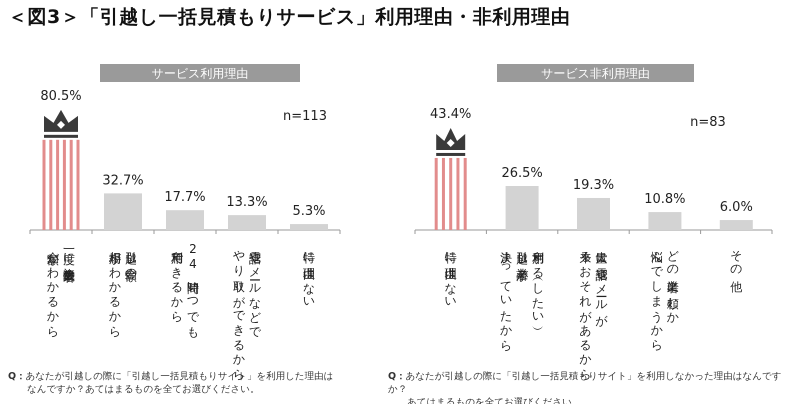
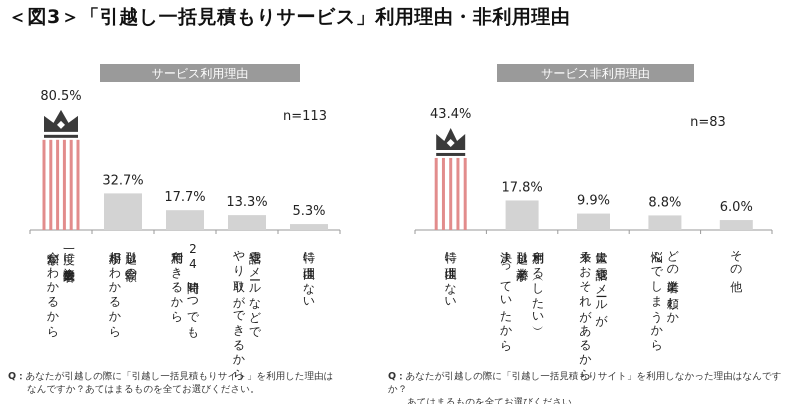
サービス非利用理由/利用する（したい）引越し業者が決まっていたから: 26.5% -> 17.8%
サービス非利用理由/大量に電話やメールが来るおそれがあるから: 19.3% -> 9.9%
サービス非利用理由/どの業者に頼むか悩んでしまうから: 10.8% -> 8.8%
